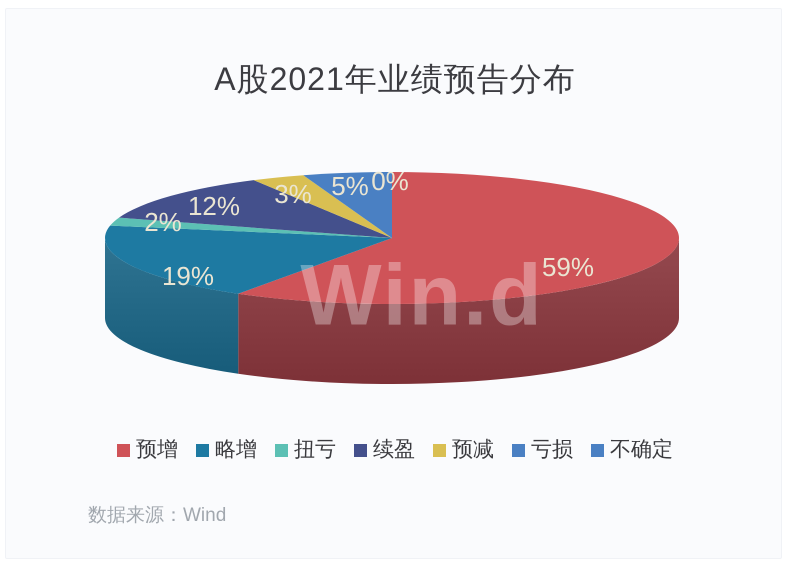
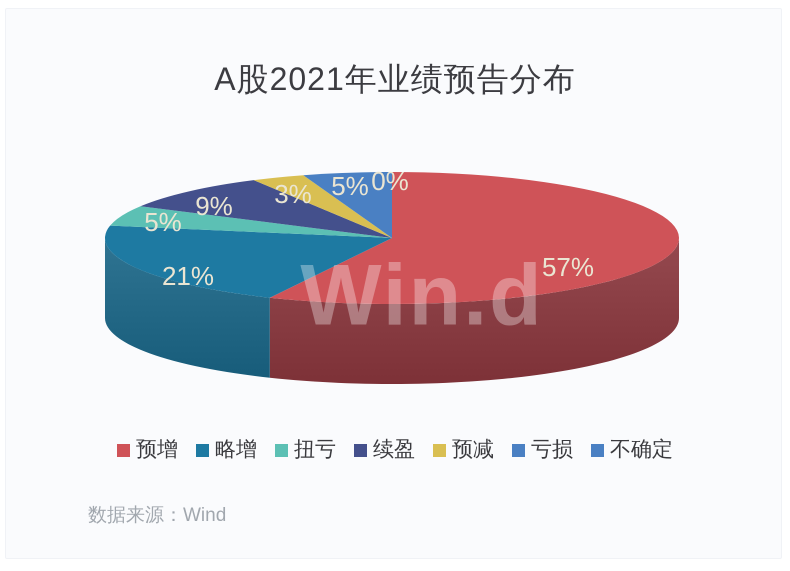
预增: 59% -> 57%
略增: 19% -> 21%
扭亏: 2% -> 5%
续盈: 12% -> 9%
